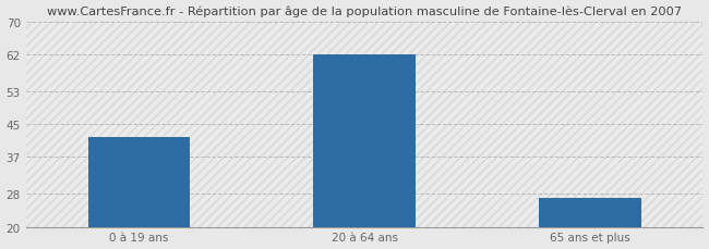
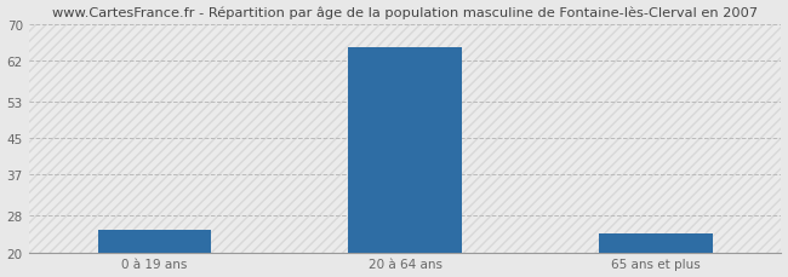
0 à 19 ans: 42 -> 25
20 à 64 ans: 62 -> 65
65 ans et plus: 27 -> 24
